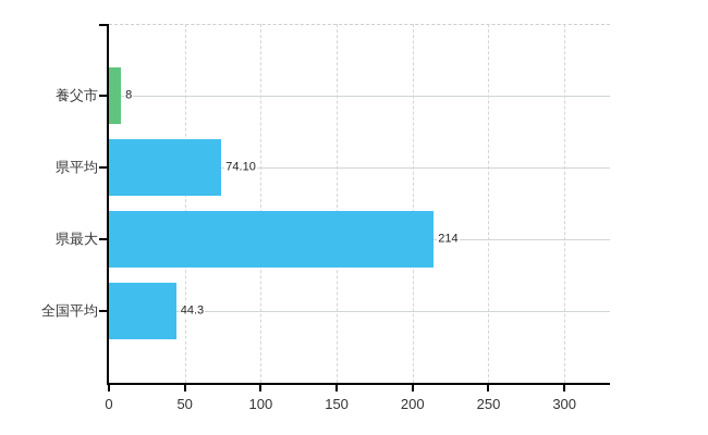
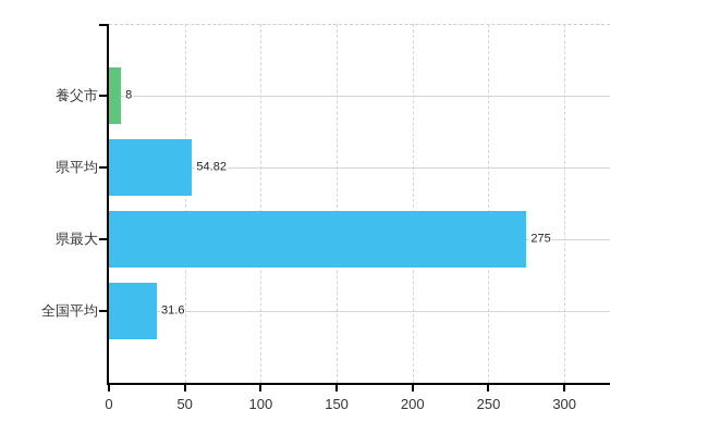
県平均: 74.10 -> 54.82
県最大: 214 -> 275
全国平均: 44.3 -> 31.6
